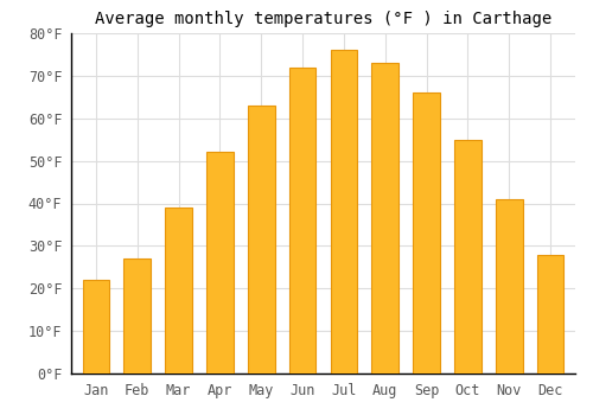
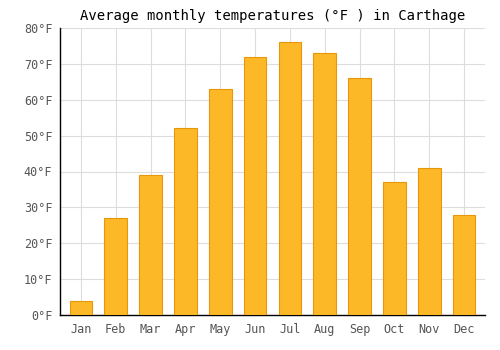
Jan: 22°F -> 4°F
Oct: 55°F -> 37°F
